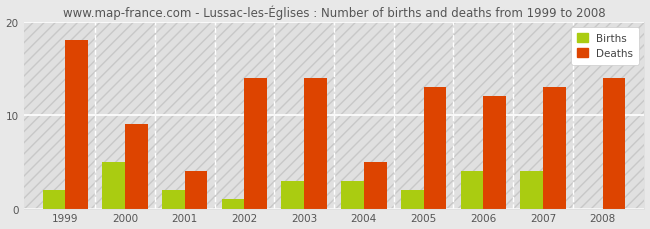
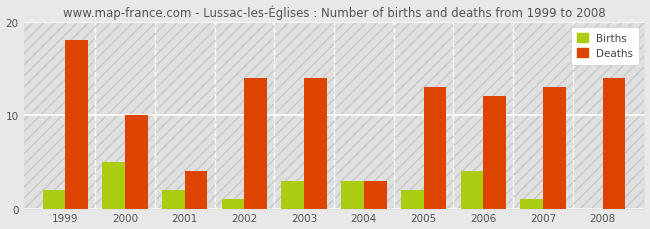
Deaths/2000: 9 -> 10
Deaths/2004: 5 -> 3
Births/2007: 4 -> 1
